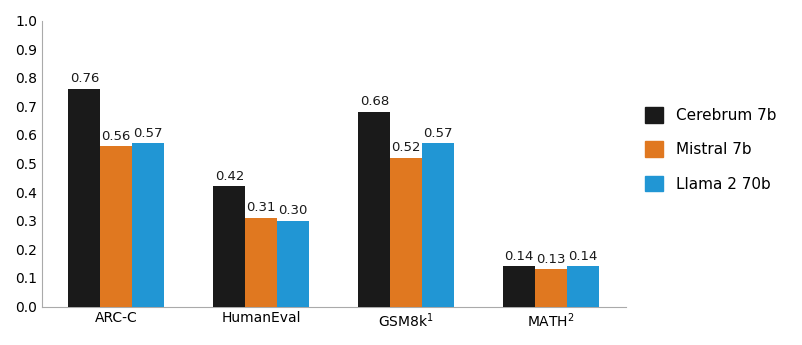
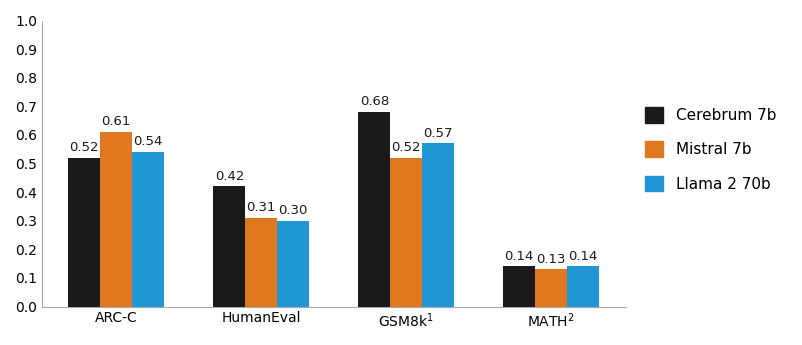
Cerebrum 7b/ARC-C: 0.76 -> 0.52
Mistral 7b/ARC-C: 0.56 -> 0.61
Llama 2 70b/ARC-C: 0.57 -> 0.54
